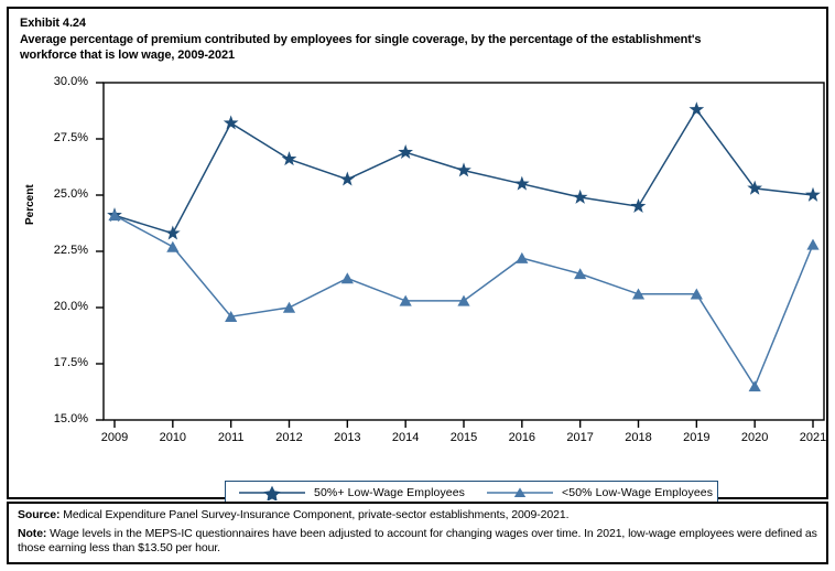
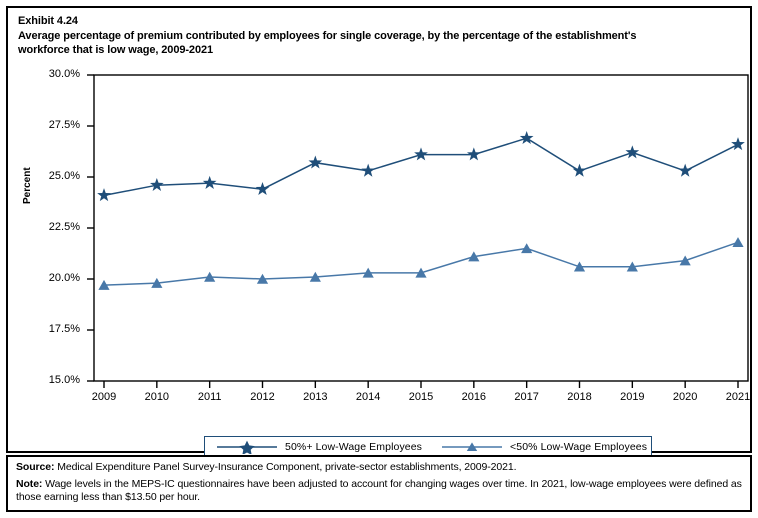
<50% Low-Wage Employees/2009: 24.1% -> 19.7%
50%+ Low-Wage Employees/2010: 23.3% -> 24.6%
<50% Low-Wage Employees/2010: 22.7% -> 19.8%
50%+ Low-Wage Employees/2011: 28.2% -> 24.7%
<50% Low-Wage Employees/2011: 19.6% -> 20.1%
50%+ Low-Wage Employees/2012: 26.6% -> 24.4%
<50% Low-Wage Employees/2013: 21.3% -> 20.1%
50%+ Low-Wage Employees/2014: 26.9% -> 25.3%
50%+ Low-Wage Employees/2016: 25.5% -> 26.1%
<50% Low-Wage Employees/2016: 22.2% -> 21.1%
50%+ Low-Wage Employees/2017: 24.9% -> 26.9%
50%+ Low-Wage Employees/2018: 24.5% -> 25.3%
50%+ Low-Wage Employees/2019: 28.8% -> 26.2%
<50% Low-Wage Employees/2020: 16.5% -> 20.9%
50%+ Low-Wage Employees/2021: 25.0% -> 26.6%
<50% Low-Wage Employees/2021: 22.8% -> 21.8%
